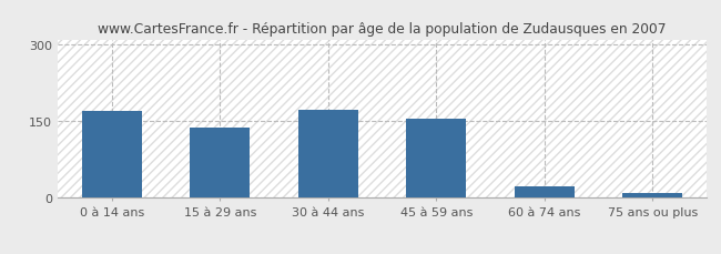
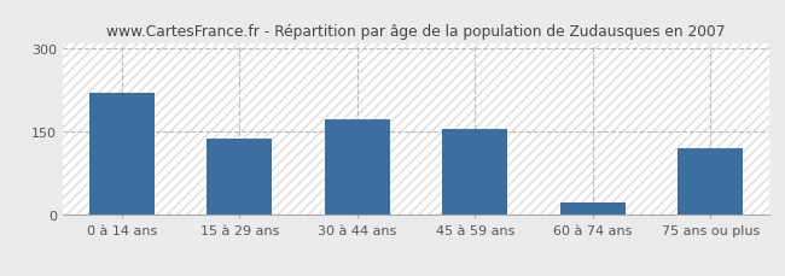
0 à 14 ans: 170 -> 220
75 ans ou plus: 10 -> 120
